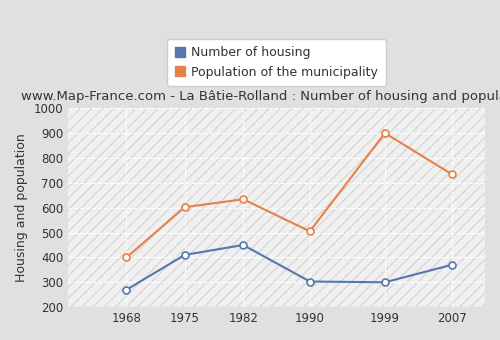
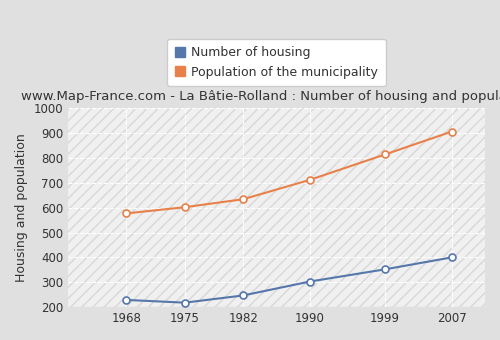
Number of housing/1968: 270 -> 229
Population of the municipality/1968: 400 -> 577
Number of housing/1975: 410 -> 218
Number of housing/1982: 450 -> 247
Population of the municipality/1990: 505 -> 712
Number of housing/1999: 300 -> 352
Population of the municipality/1999: 900 -> 814
Number of housing/2007: 370 -> 400
Population of the municipality/2007: 735 -> 906
